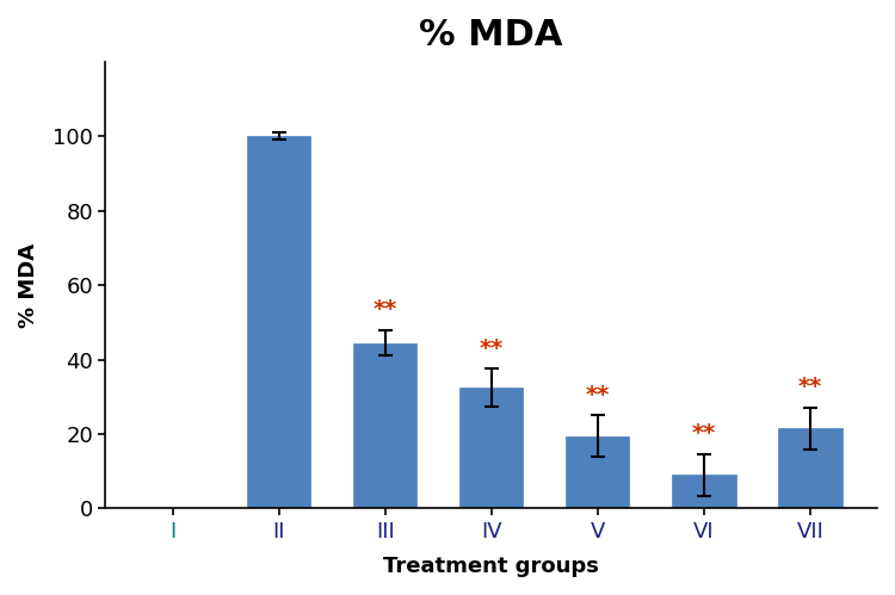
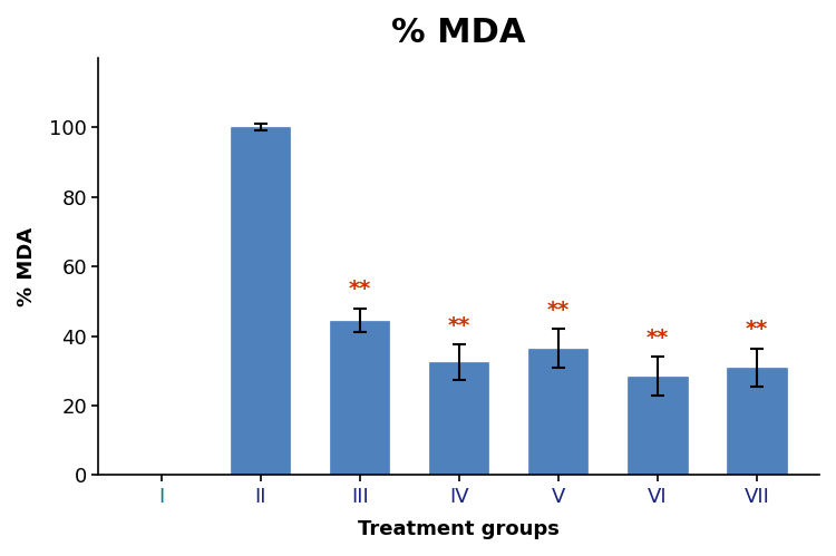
V: 19.5 -> 36.5
VI: 9.0 -> 28.5
VII: 21.5 -> 31.0
